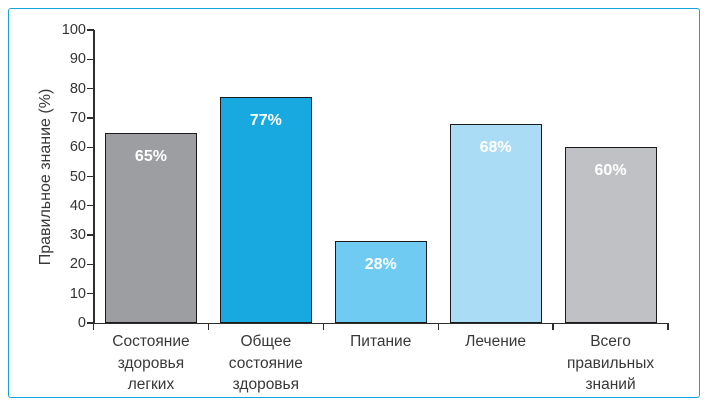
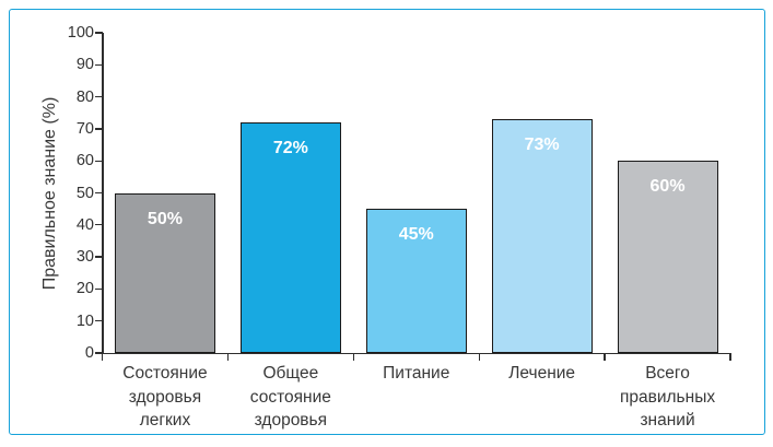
Состояние здоровья легких: 65% -> 50%
Общее состояние здоровья: 77% -> 72%
Питание: 28% -> 45%
Лечение: 68% -> 73%
